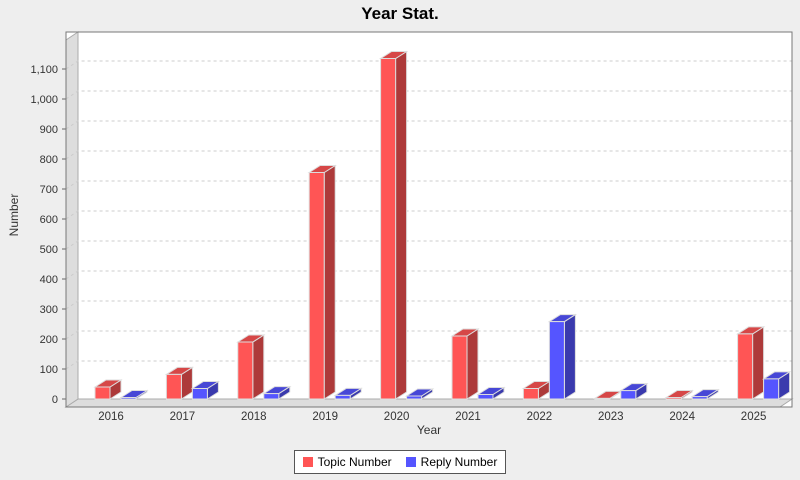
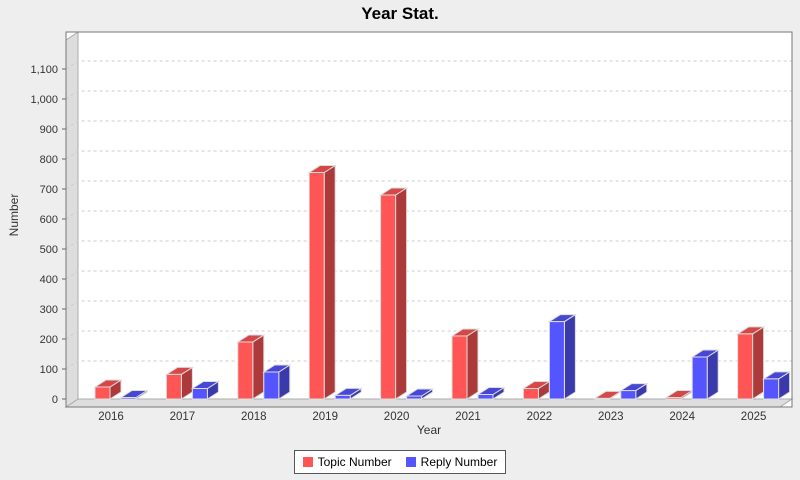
Reply Number/2018: 20 -> 90
Topic Number/2020: 1140 -> 680
Reply Number/2024: 10 -> 140
